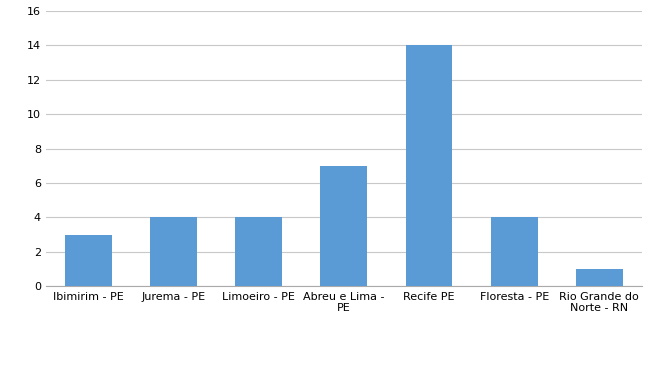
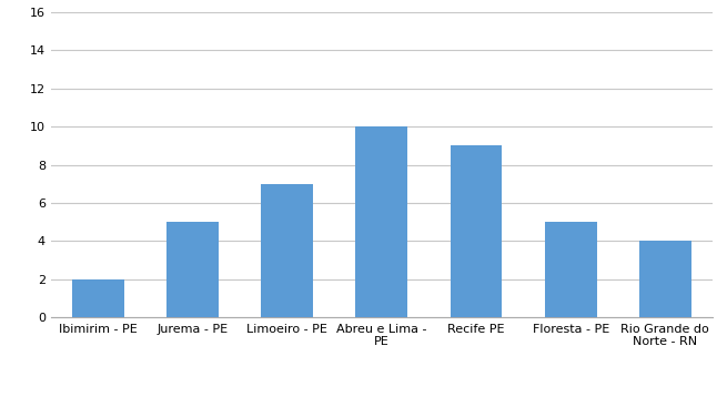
Ibimirim - PE: 3 -> 2
Jurema - PE: 4 -> 5
Limoeiro - PE: 4 -> 7
Abreu e Lima - PE: 7 -> 10
Recife PE: 14 -> 9
Floresta - PE: 4 -> 5
Rio Grande do Norte - RN: 1 -> 4
